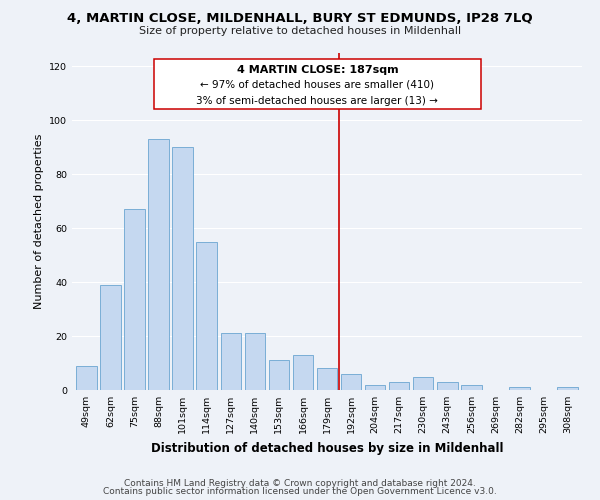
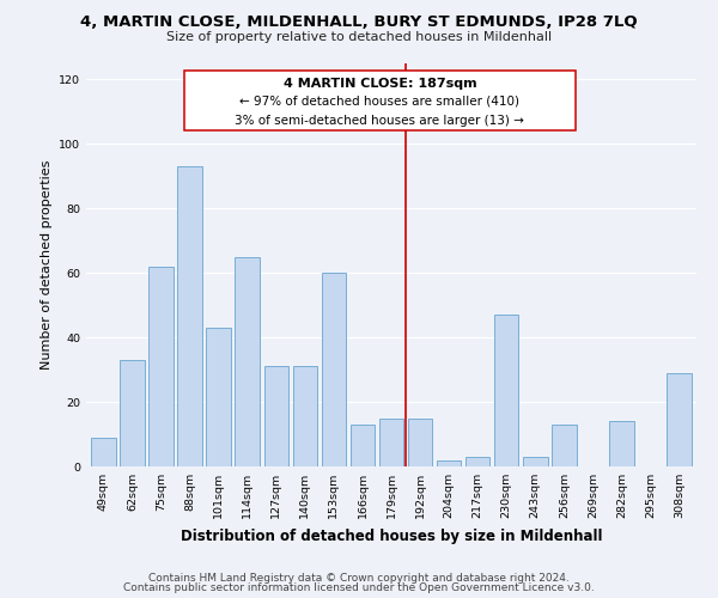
62sqm: 39 -> 33
75sqm: 67 -> 62
101sqm: 90 -> 43
114sqm: 55 -> 65
127sqm: 21 -> 31
140sqm: 21 -> 31
153sqm: 11 -> 60
179sqm: 8 -> 15
192sqm: 6 -> 15
230sqm: 5 -> 47
256sqm: 2 -> 13
282sqm: 1 -> 14
308sqm: 1 -> 29
